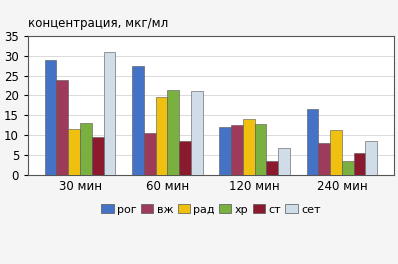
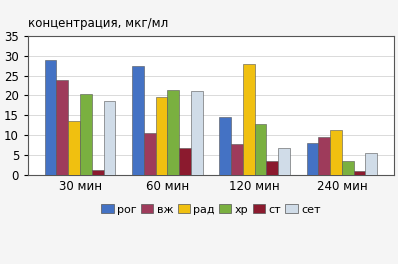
рад/30 мин: 11.5 -> 13.5
хр/30 мин: 13.0 -> 20.3
ст/30 мин: 9.5 -> 1.3
сет/30 мин: 31.0 -> 18.7
ст/60 мин: 8.5 -> 6.8
рог/120 мин: 12.0 -> 14.5
вж/120 мин: 12.5 -> 7.8
рад/120 мин: 14.0 -> 27.8
рог/240 мин: 16.5 -> 8.0
вж/240 мин: 8.0 -> 9.5
ст/240 мин: 5.5 -> 1.0
сет/240 мин: 8.5 -> 5.6
